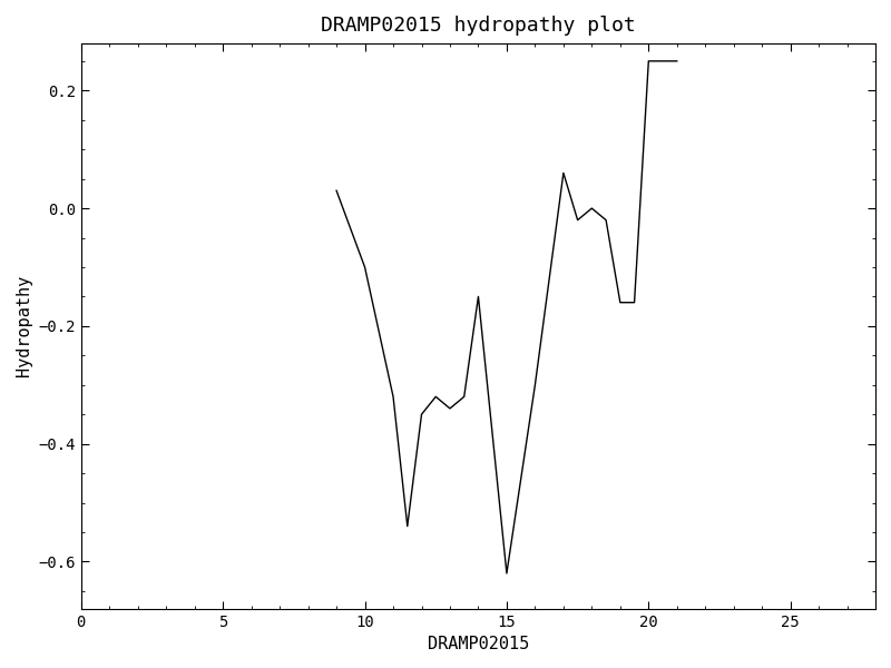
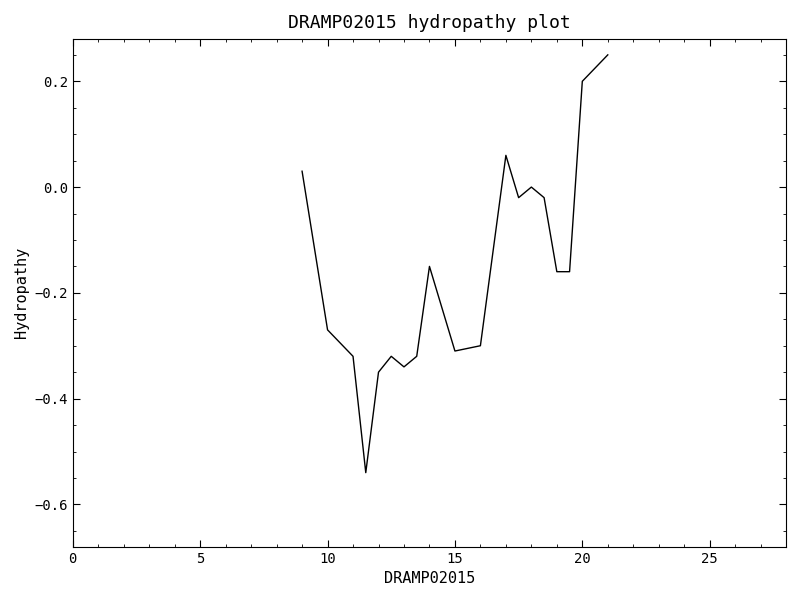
10: -0.10 -> -0.27
15: -0.62 -> -0.31
20: 0.25 -> 0.20
